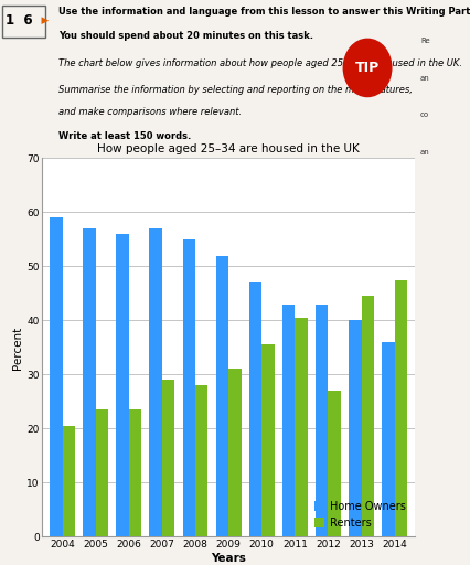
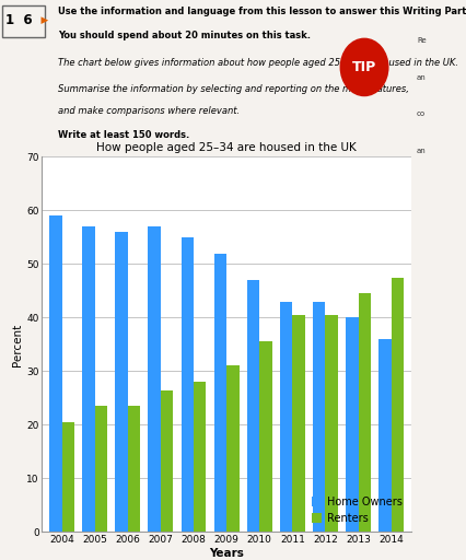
Renters/2007: 29.0 -> 26.5
Renters/2012: 27.0 -> 40.5
